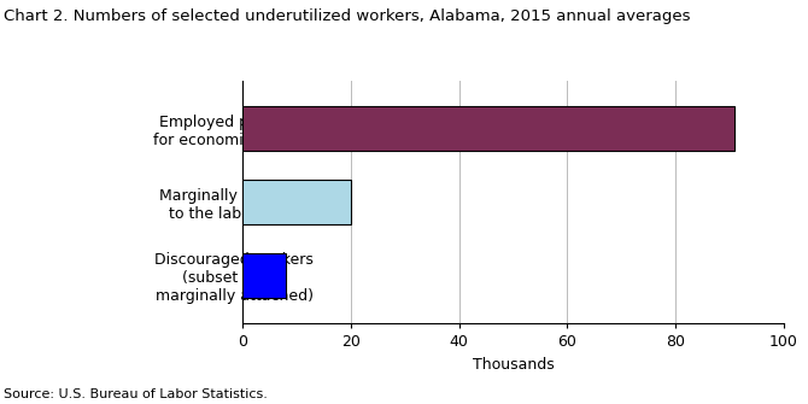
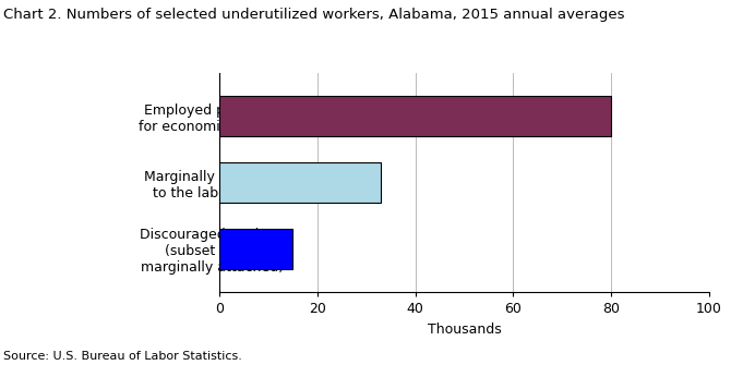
Employed part time for economic reasons: 91 -> 80
Marginally attached to the labor force: 20 -> 33
Discouraged workers (subset of the marginally attached): 8 -> 15
